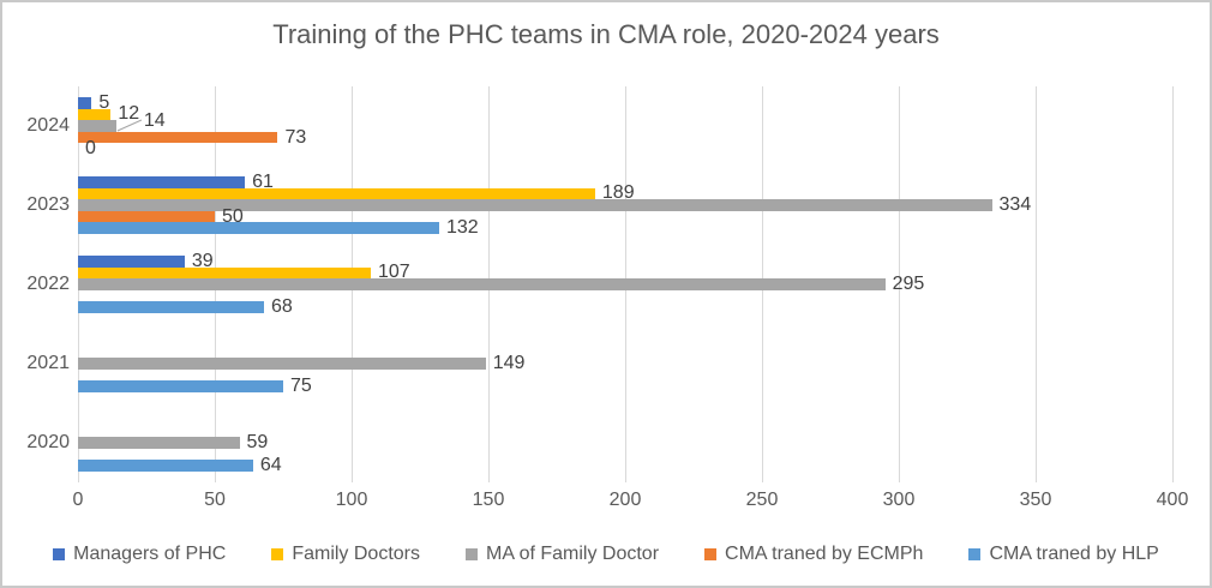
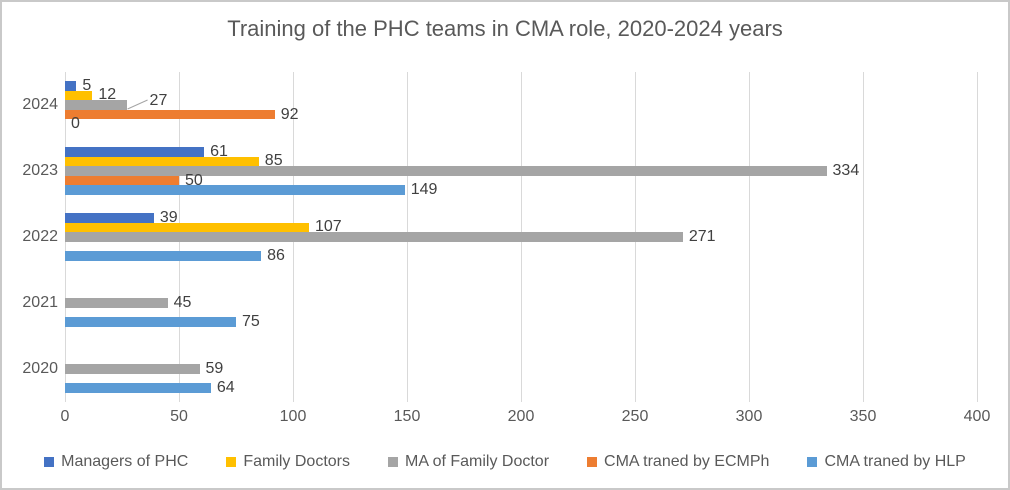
MA of Family Doctor/2024: 14 -> 27
CMA traned by ECMPh/2024: 73 -> 92
Family Doctors/2023: 189 -> 85
CMA traned by HLP/2023: 132 -> 149
MA of Family Doctor/2022: 295 -> 271
CMA traned by HLP/2022: 68 -> 86
MA of Family Doctor/2021: 149 -> 45
